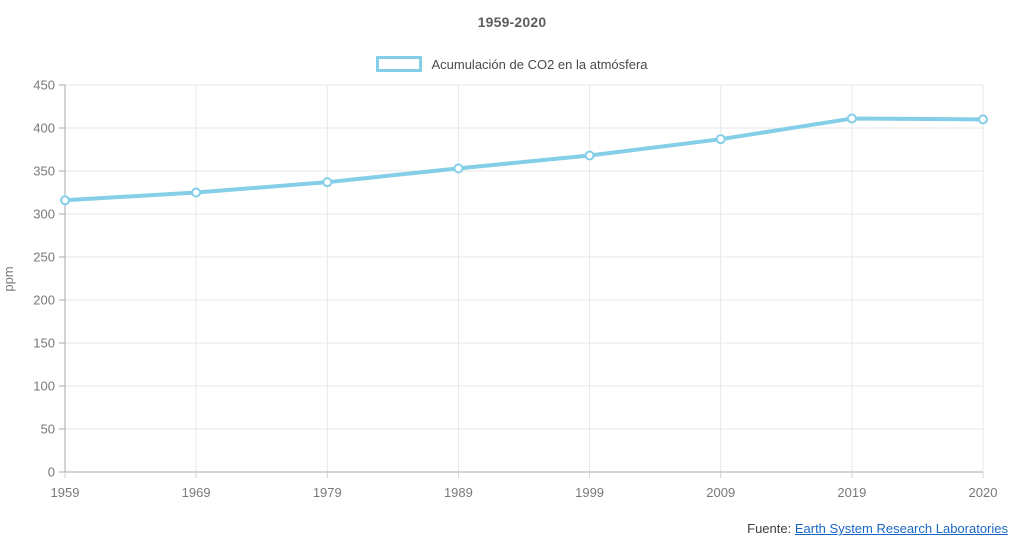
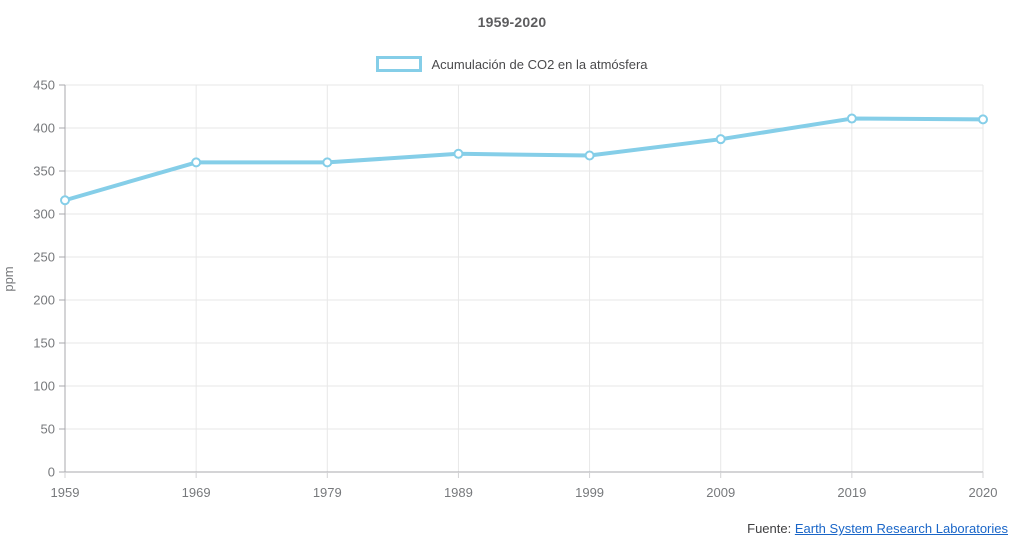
1969: 320 -> 360
1979: 340 -> 360
1989: 350 -> 370
